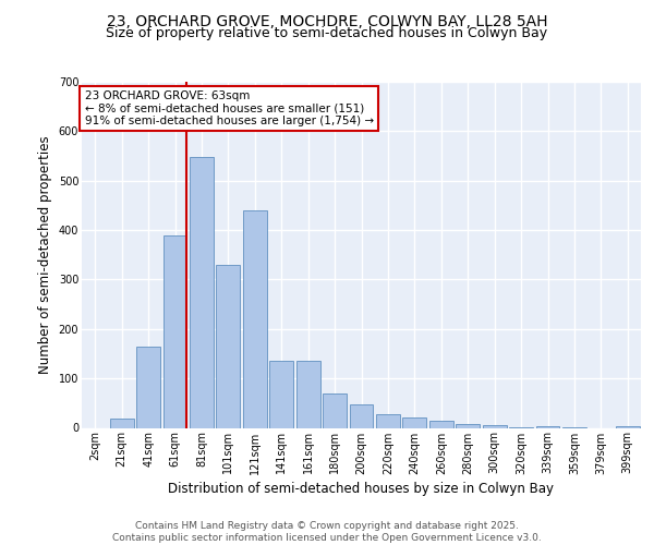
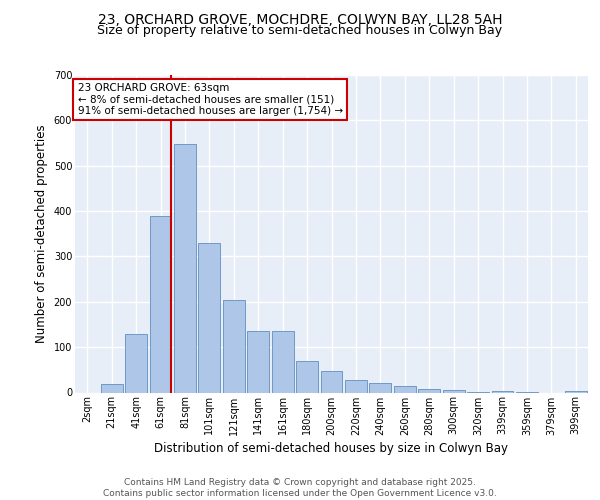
41sqm: 165 -> 130
121sqm: 440 -> 205
